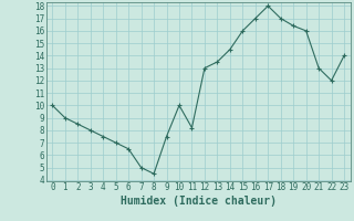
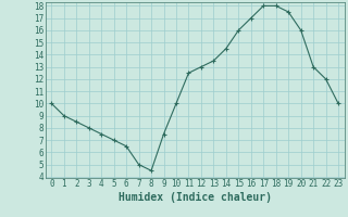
11: 8.2 -> 12.5
18: 17.0 -> 18.0
19: 16.4 -> 17.5
23: 14.0 -> 10.0
